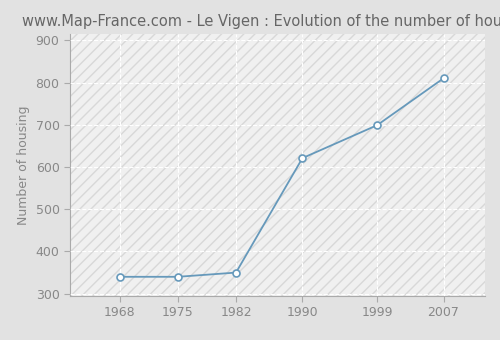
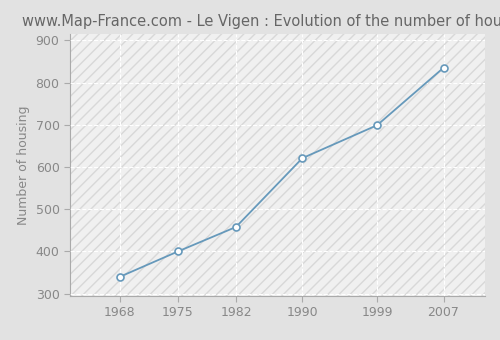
1975: 340 -> 400
1982: 350 -> 458
2007: 810 -> 835
